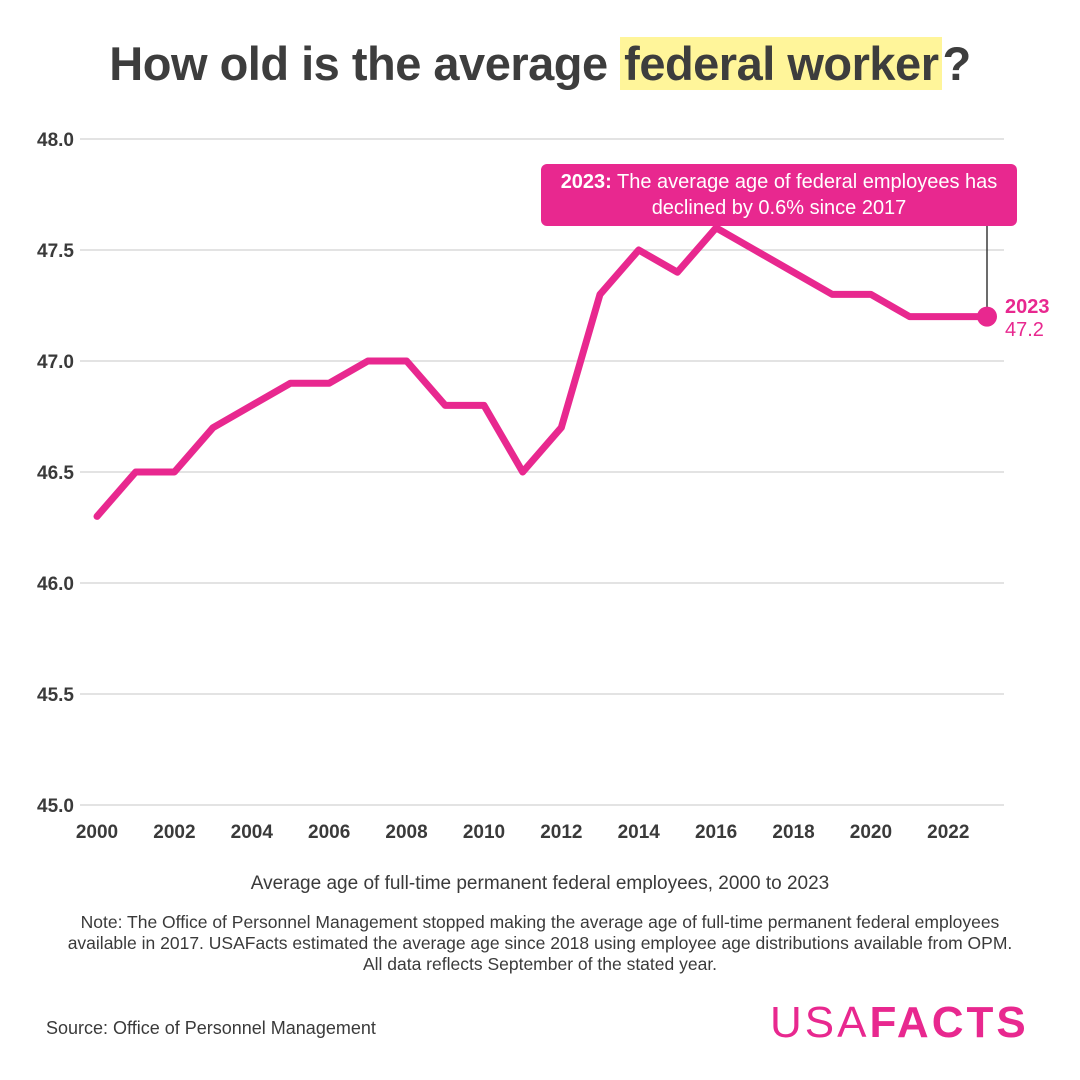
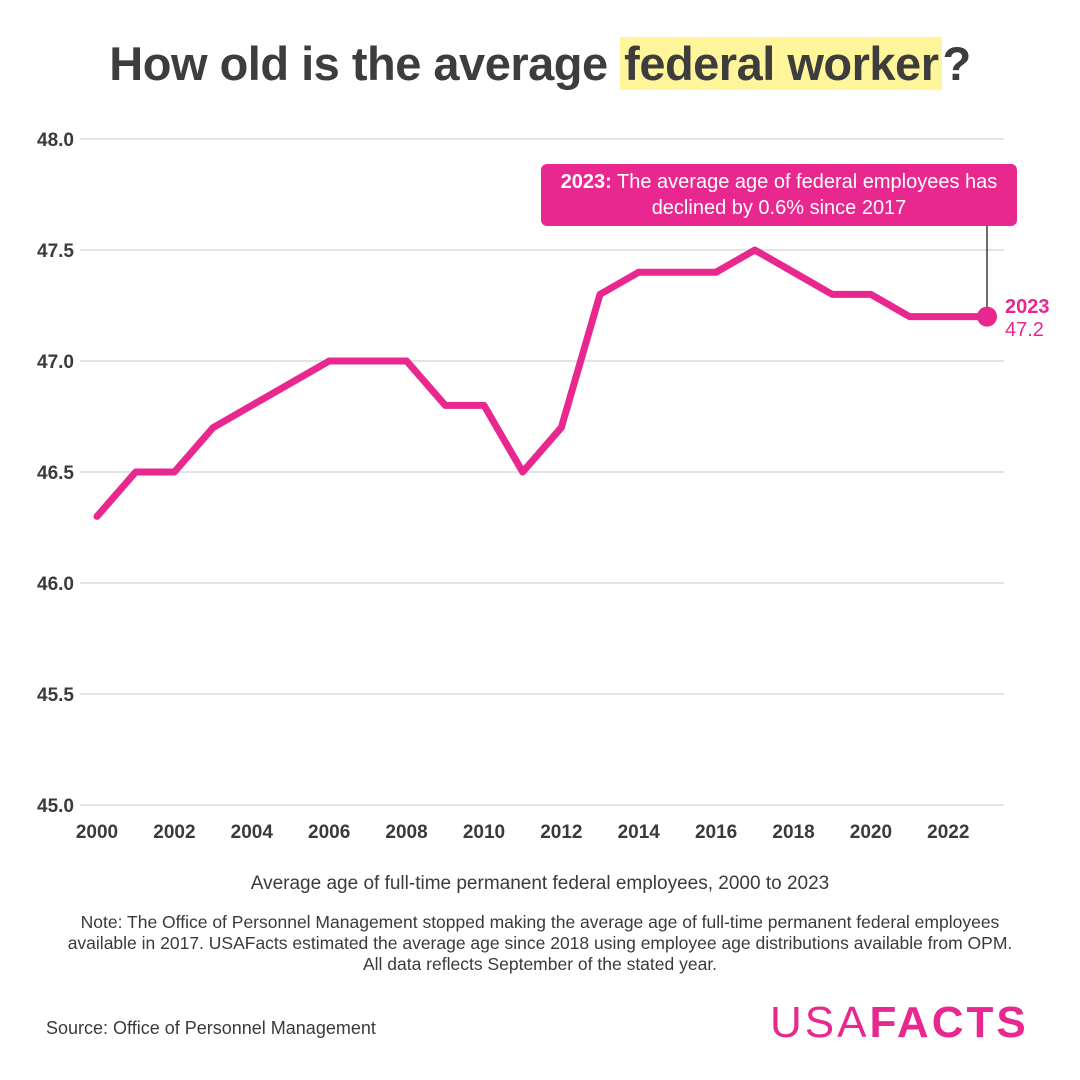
2006: 46.9 -> 47.0
2014: 47.5 -> 47.4
2016: 47.6 -> 47.4
